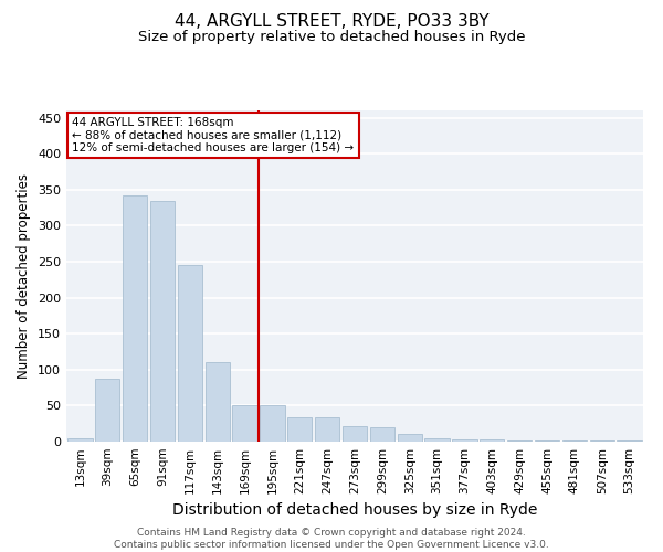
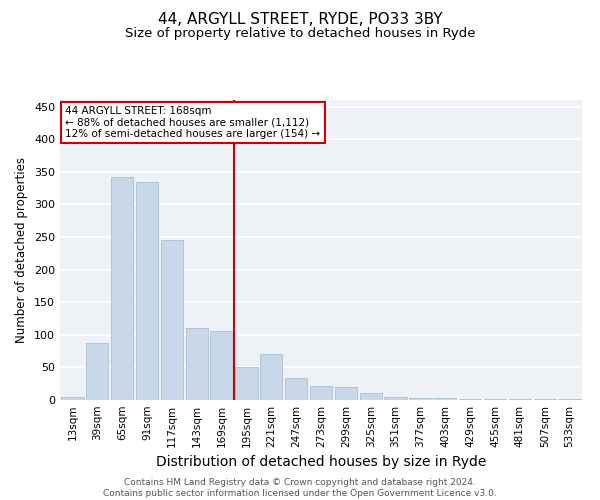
169sqm: 50 -> 106
221sqm: 33 -> 70
